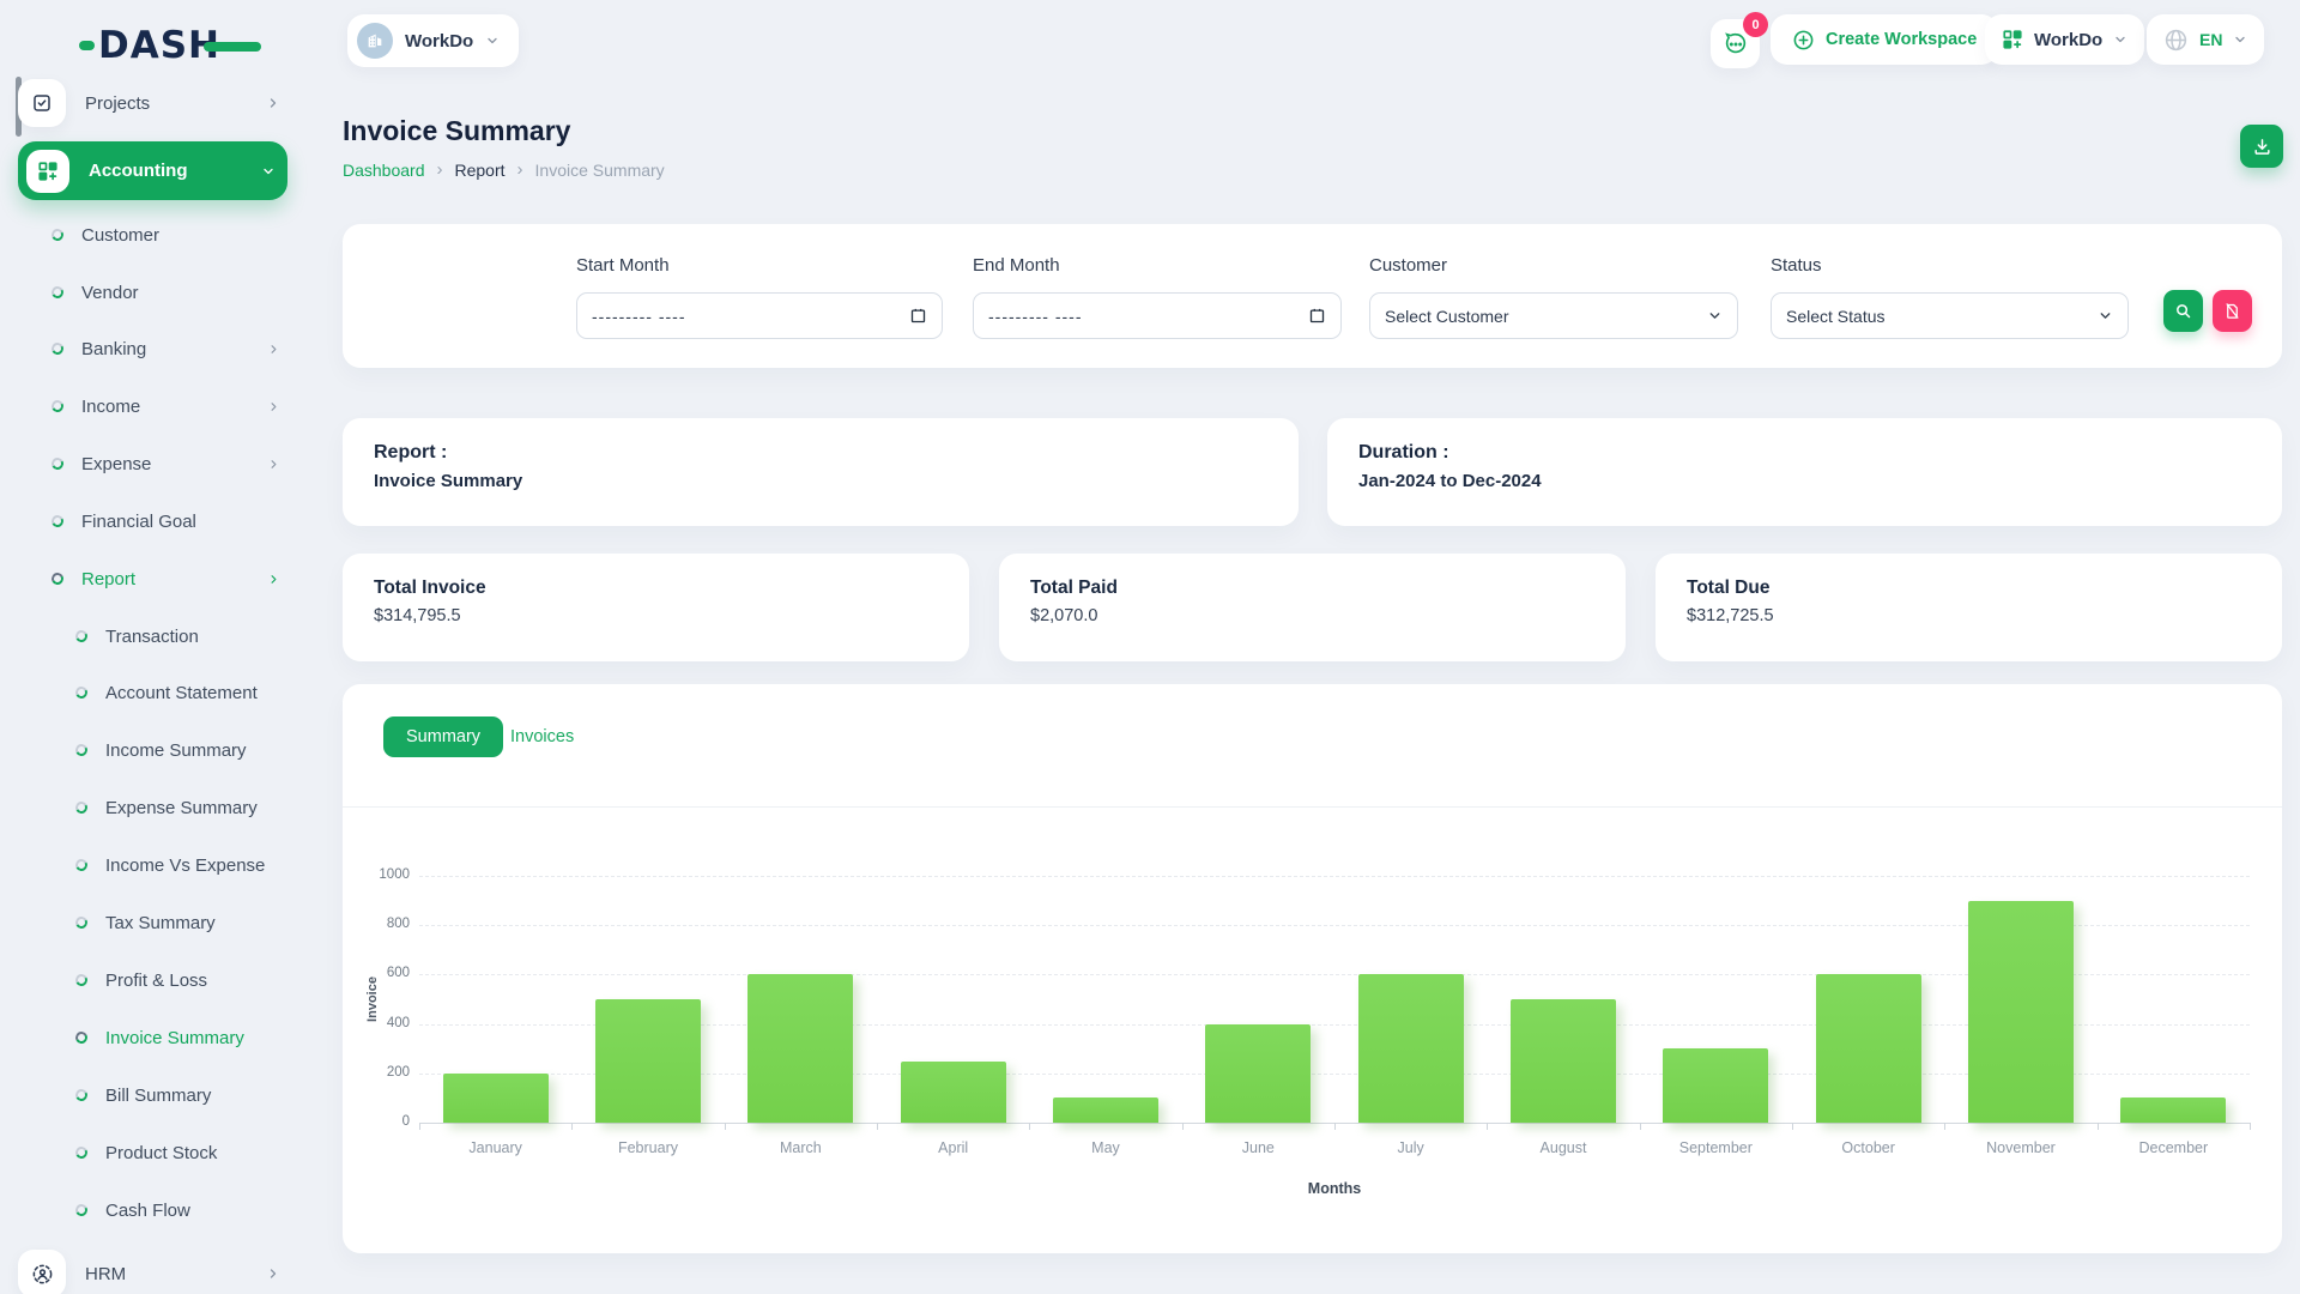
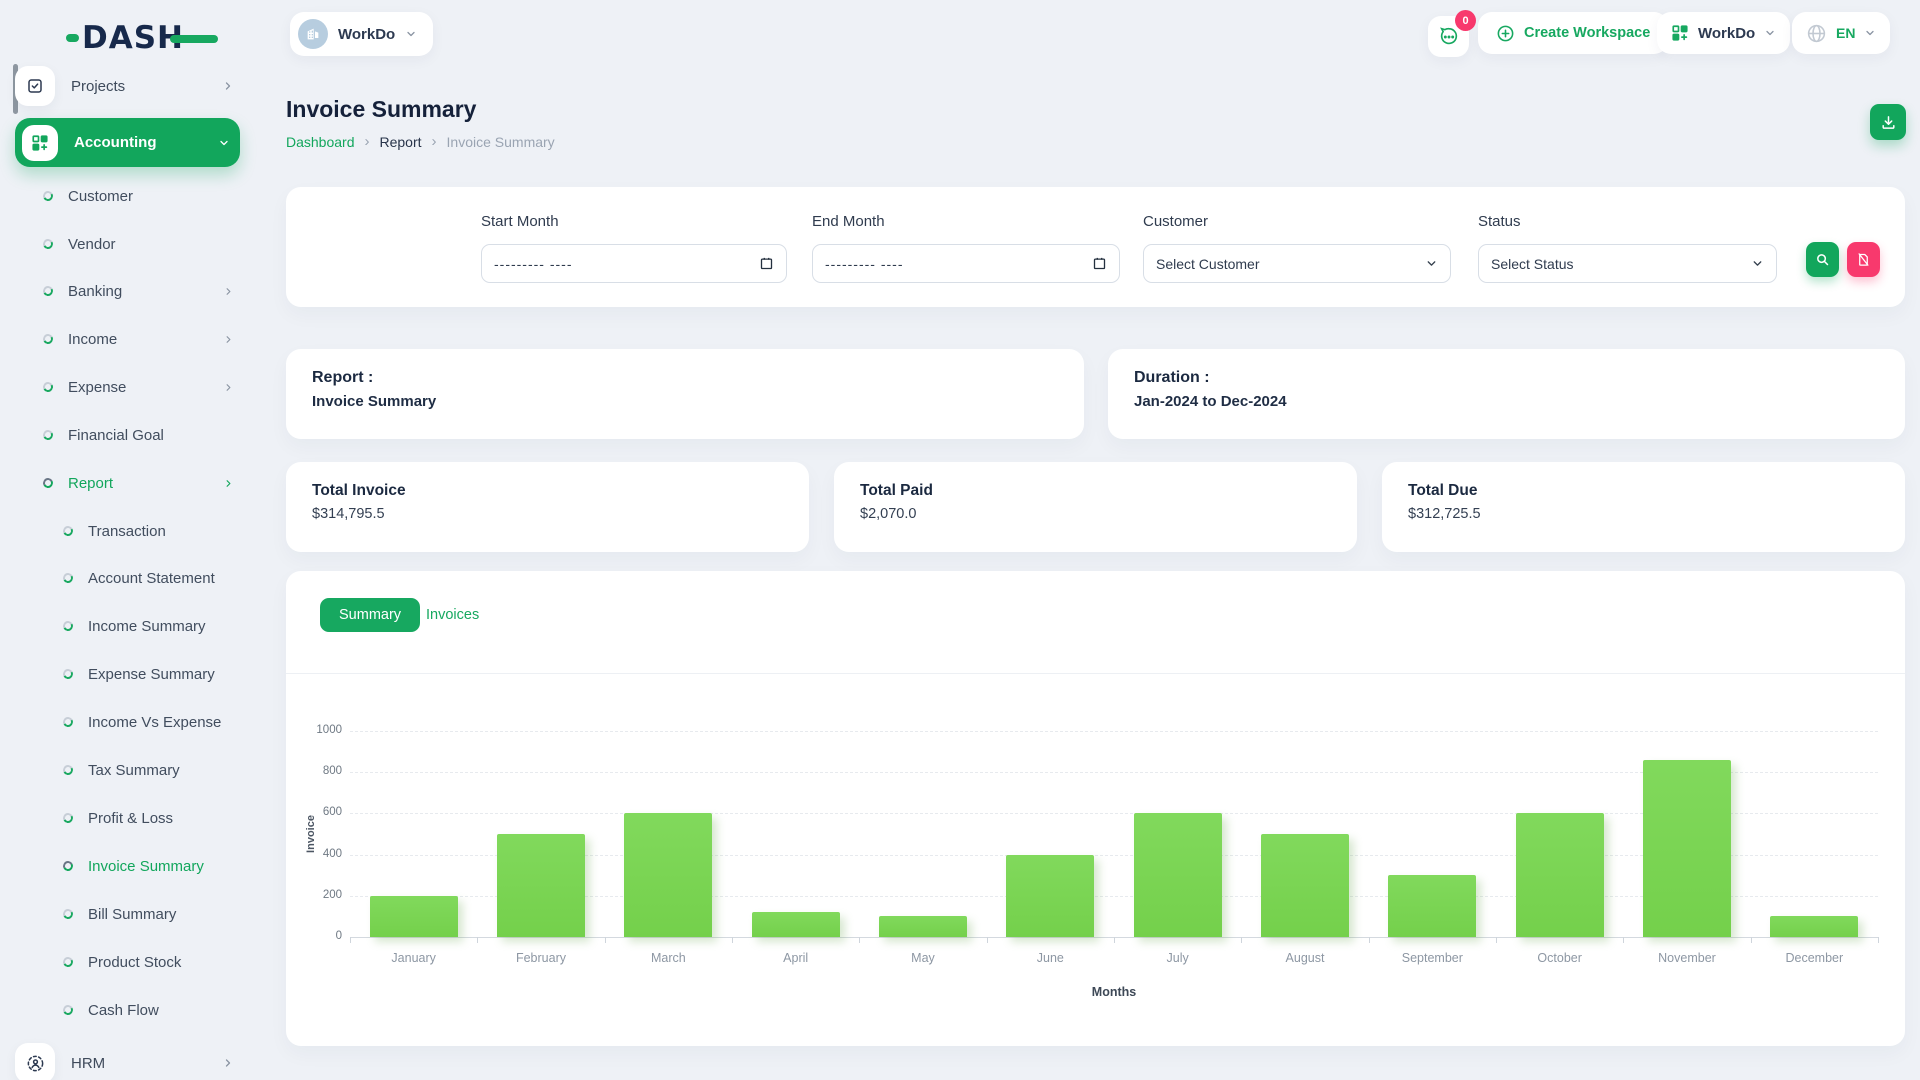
April: 250 -> 120
November: 900 -> 860
